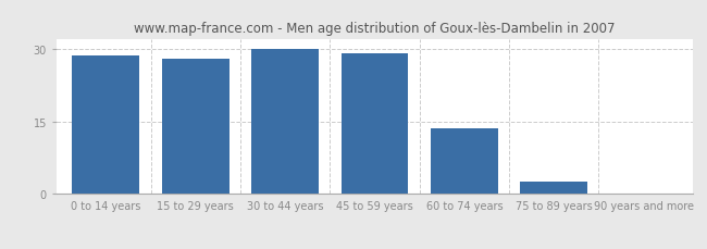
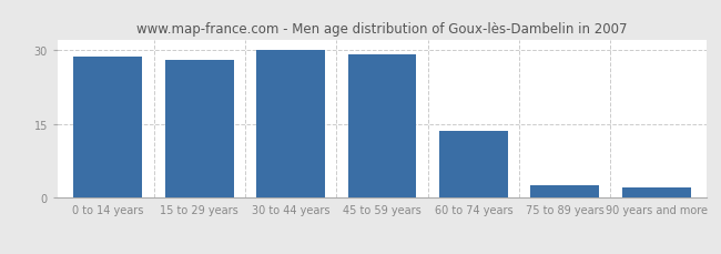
90 years and more: 0.1 -> 2.0
